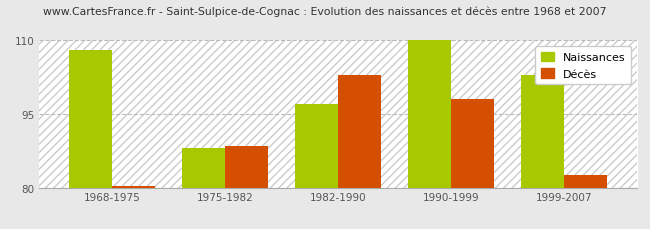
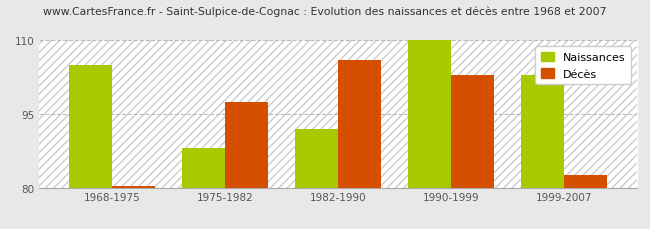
Naissances/1968-1975: 108 -> 105
Décès/1975-1982: 88.5 -> 97.5
Naissances/1982-1990: 97 -> 92
Décès/1982-1990: 103.0 -> 106.0
Décès/1990-1999: 98.0 -> 103.0
